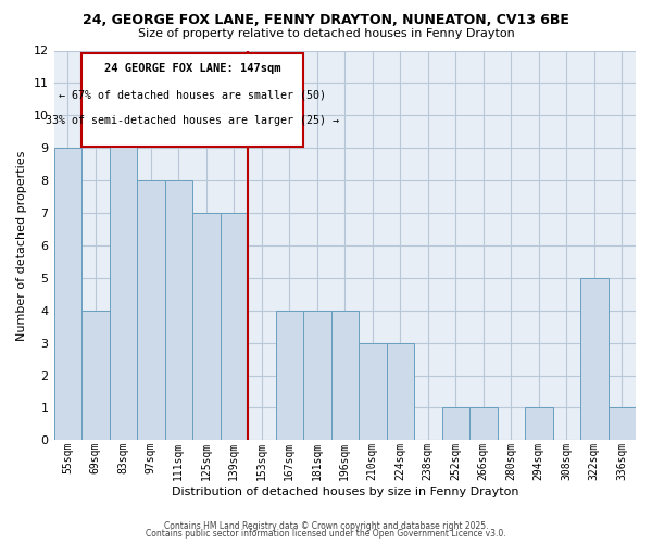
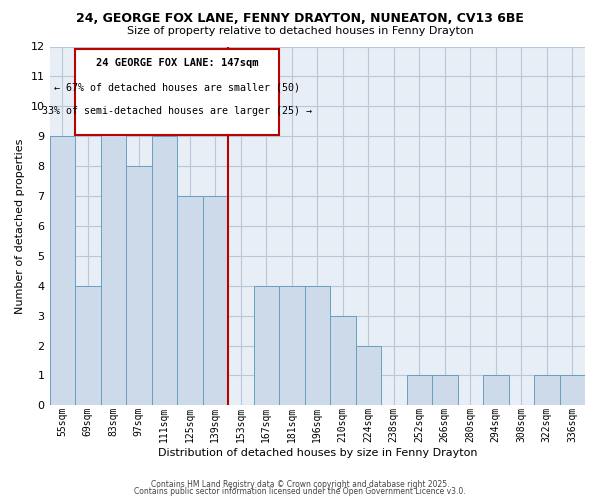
111sqm: 8 -> 9
224sqm: 3 -> 2
322sqm: 5 -> 1
